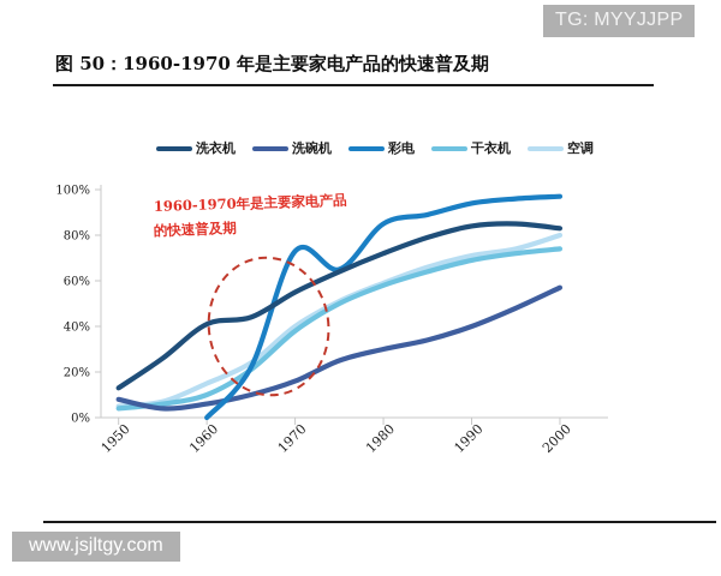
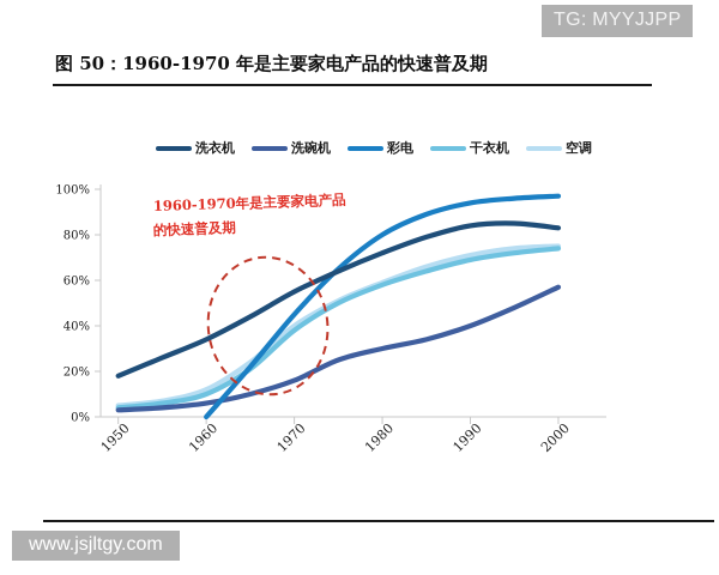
洗衣机/1950: 13% -> 18%
洗碗机/1950: 8% -> 3%
洗衣机/1960: 41% -> 34%
空调/1960: 15% -> 12%
彩电/1970: 73% -> 45%
彩电/1980: 85% -> 80%
空调/2000: 80% -> 75%
